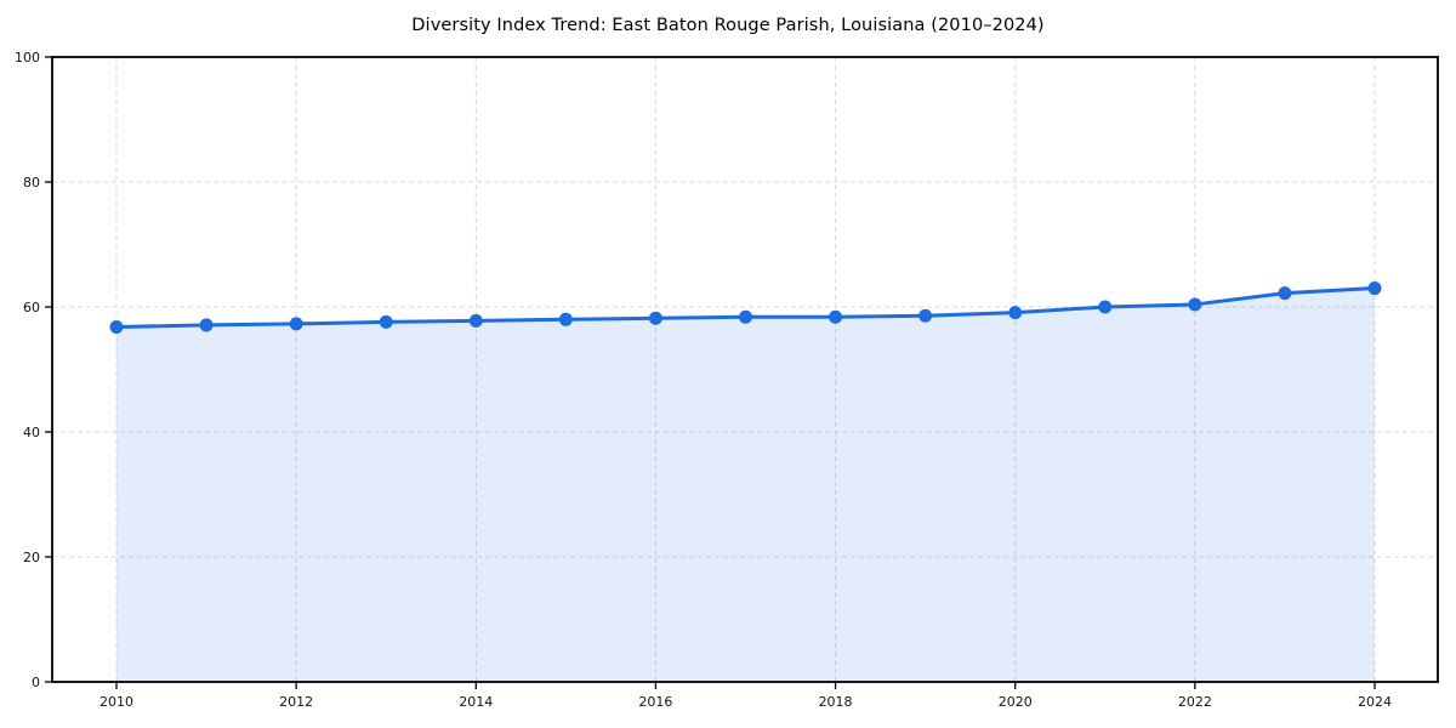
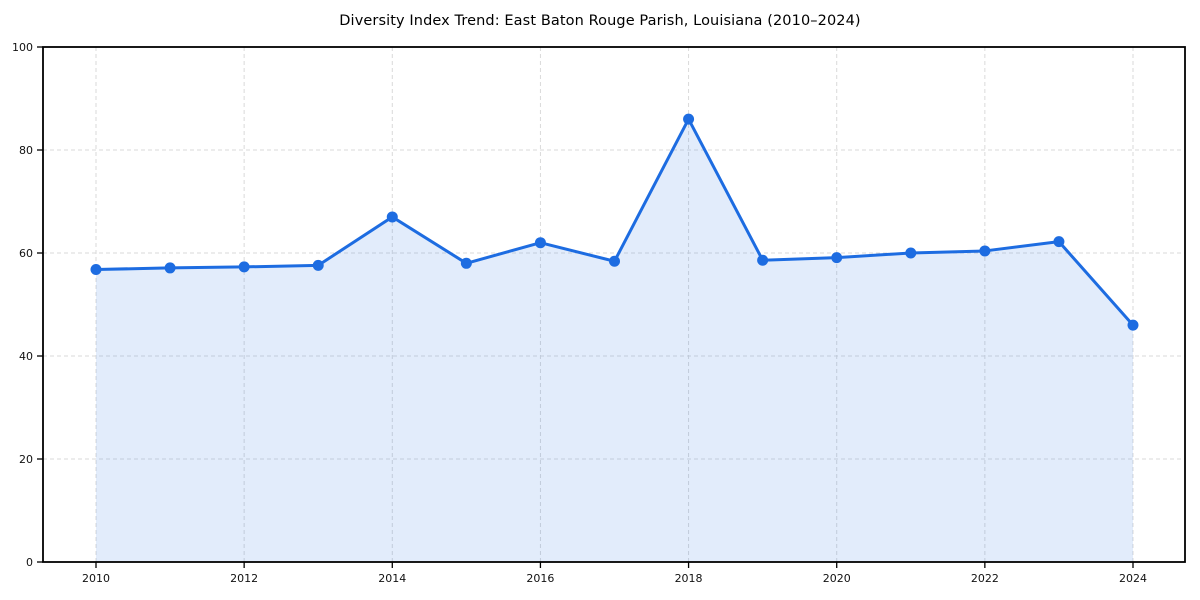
2014: 58 -> 67
2016: 58 -> 62
2018: 58 -> 86
2024: 63 -> 46
